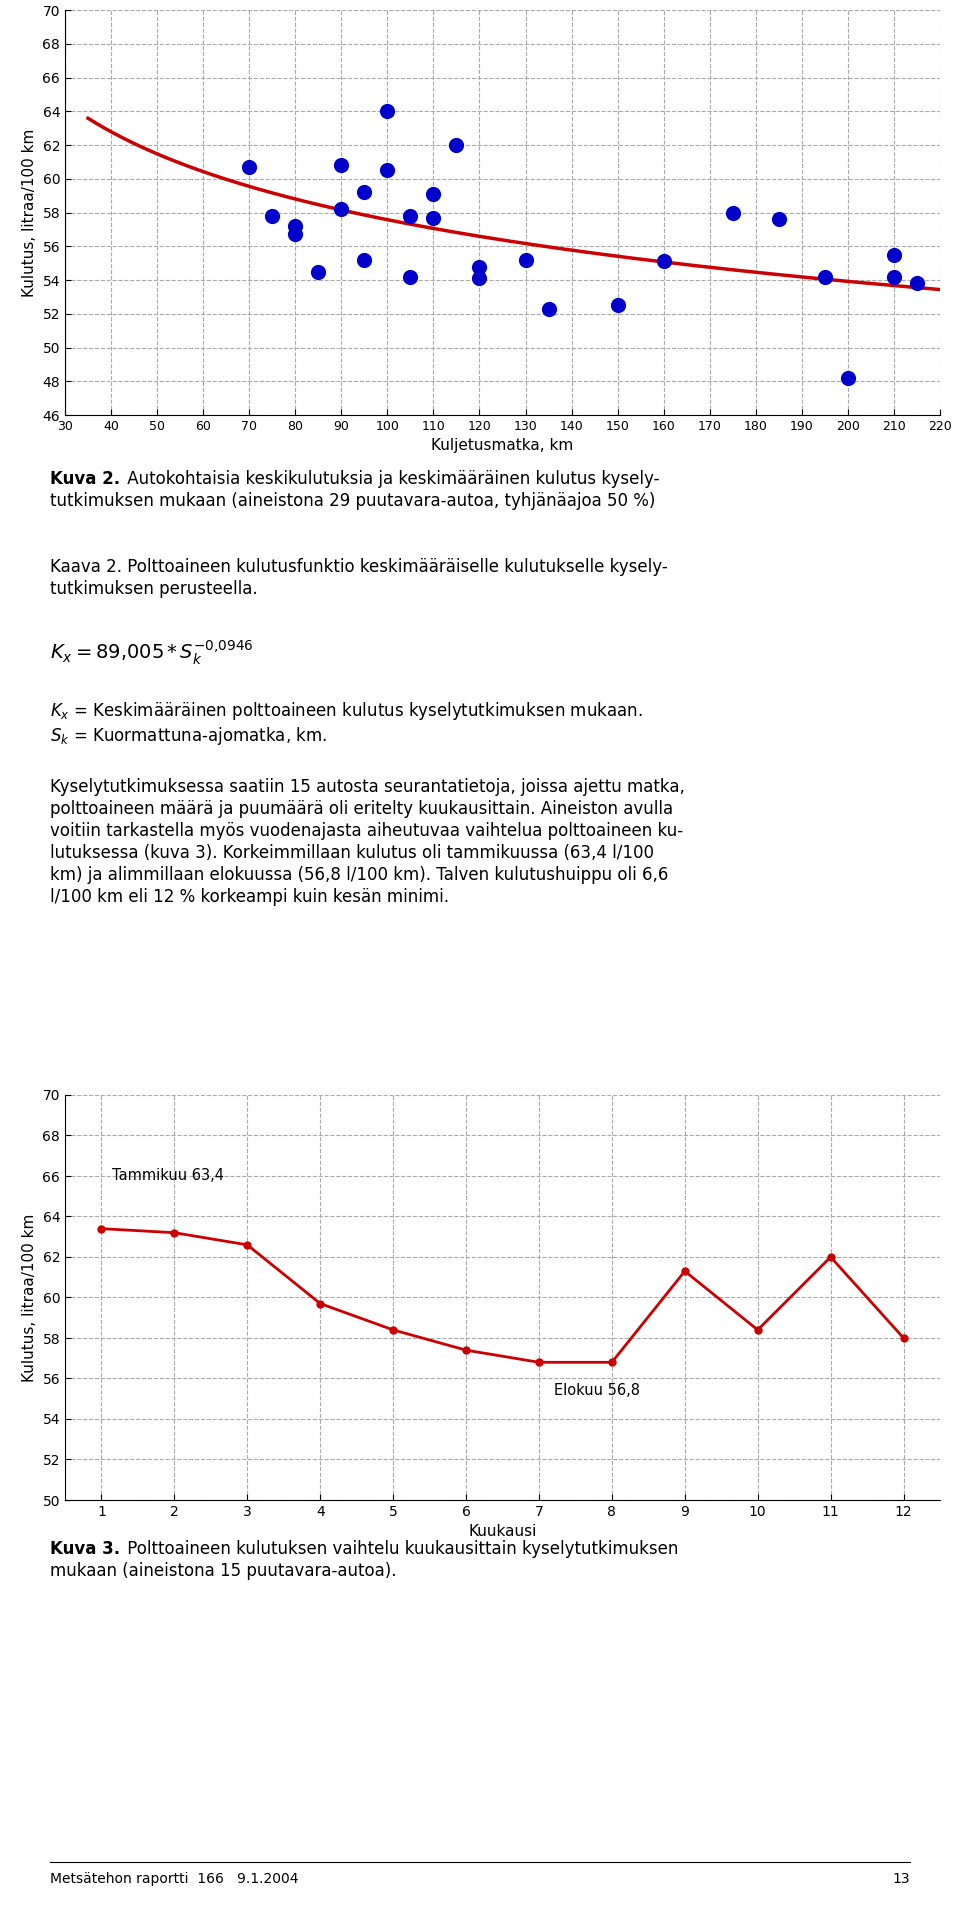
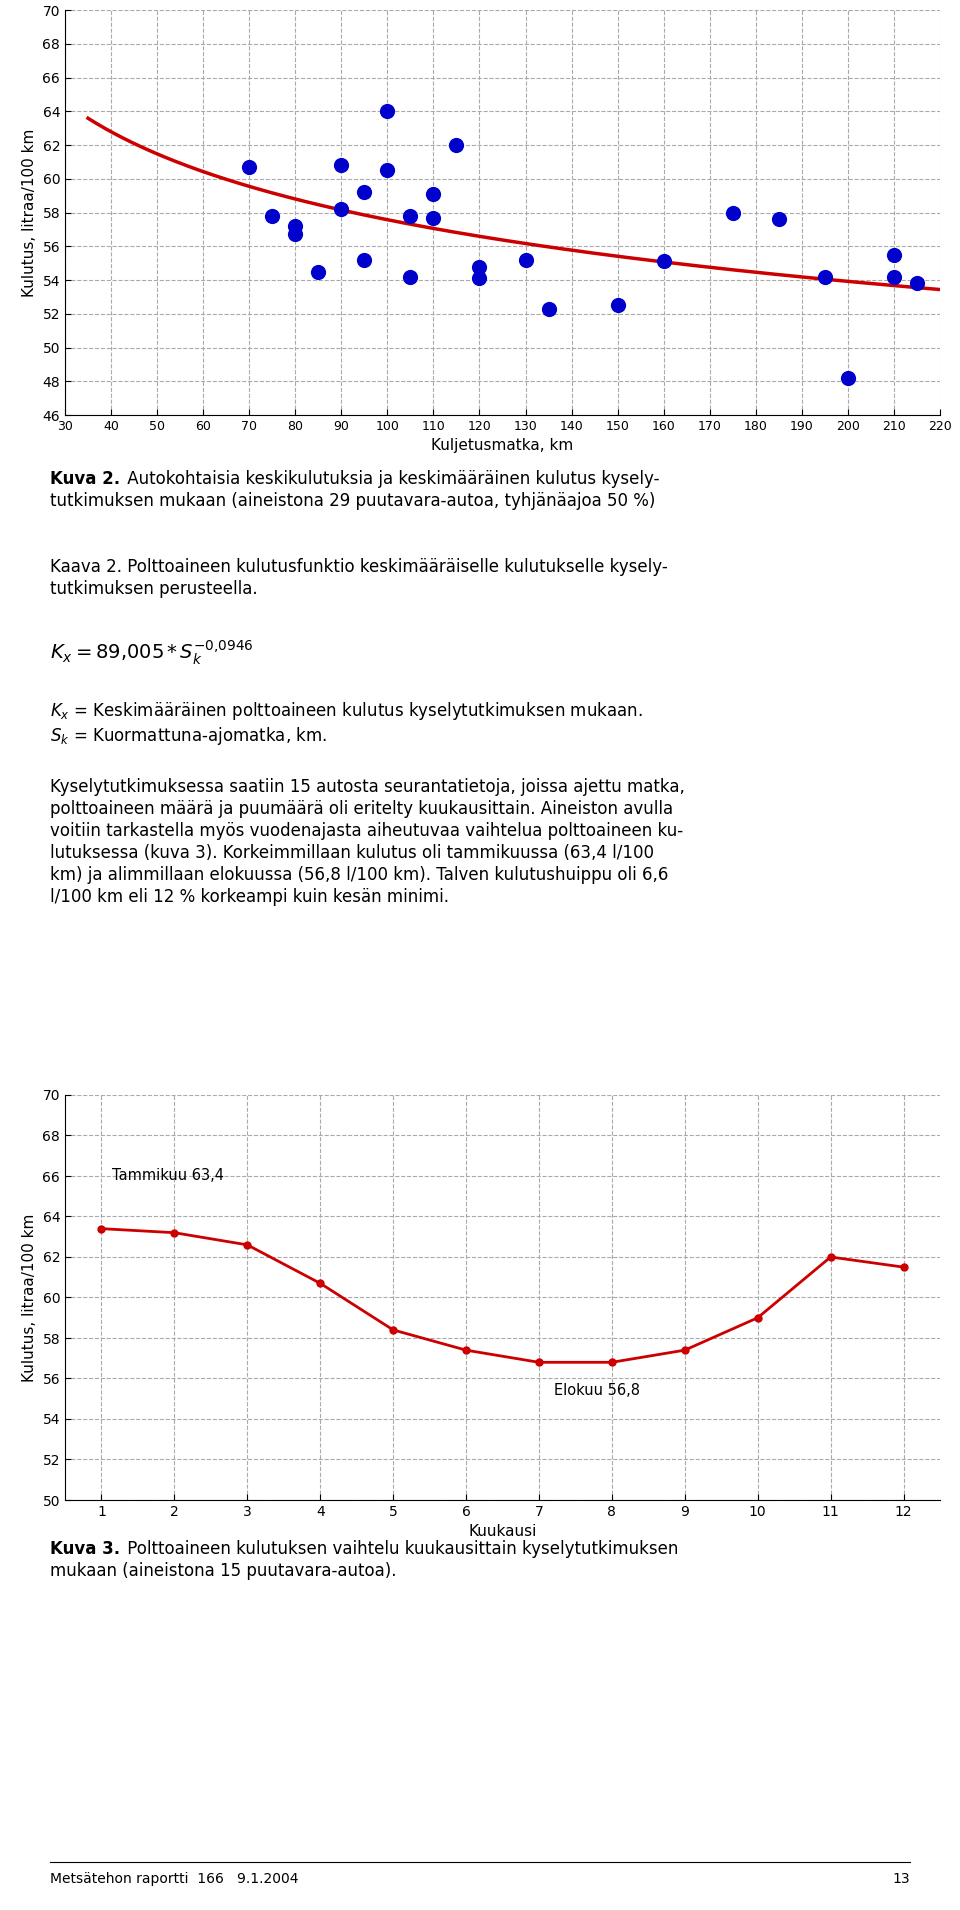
4: 59.7 -> 60.7
9: 61.3 -> 57.4
10: 58.4 -> 59.0
12: 58.0 -> 61.5
